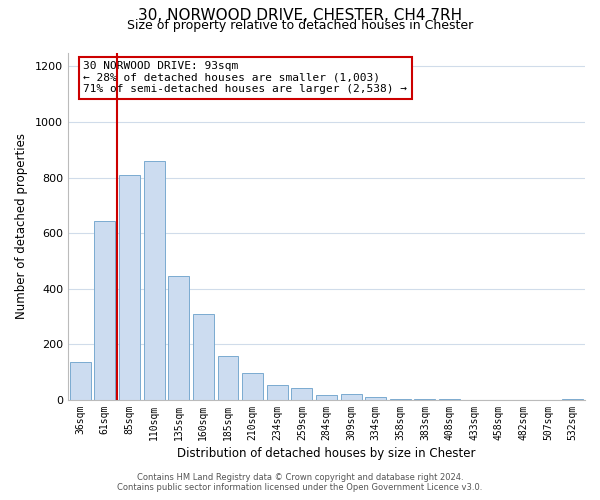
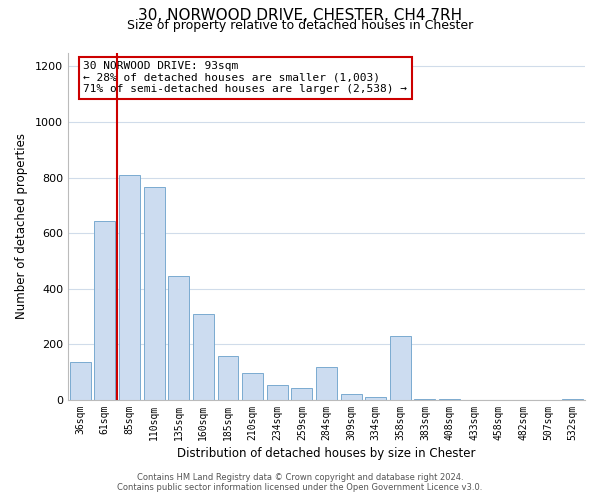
110sqm: 860 -> 765
284sqm: 17 -> 120
358sqm: 5 -> 230
